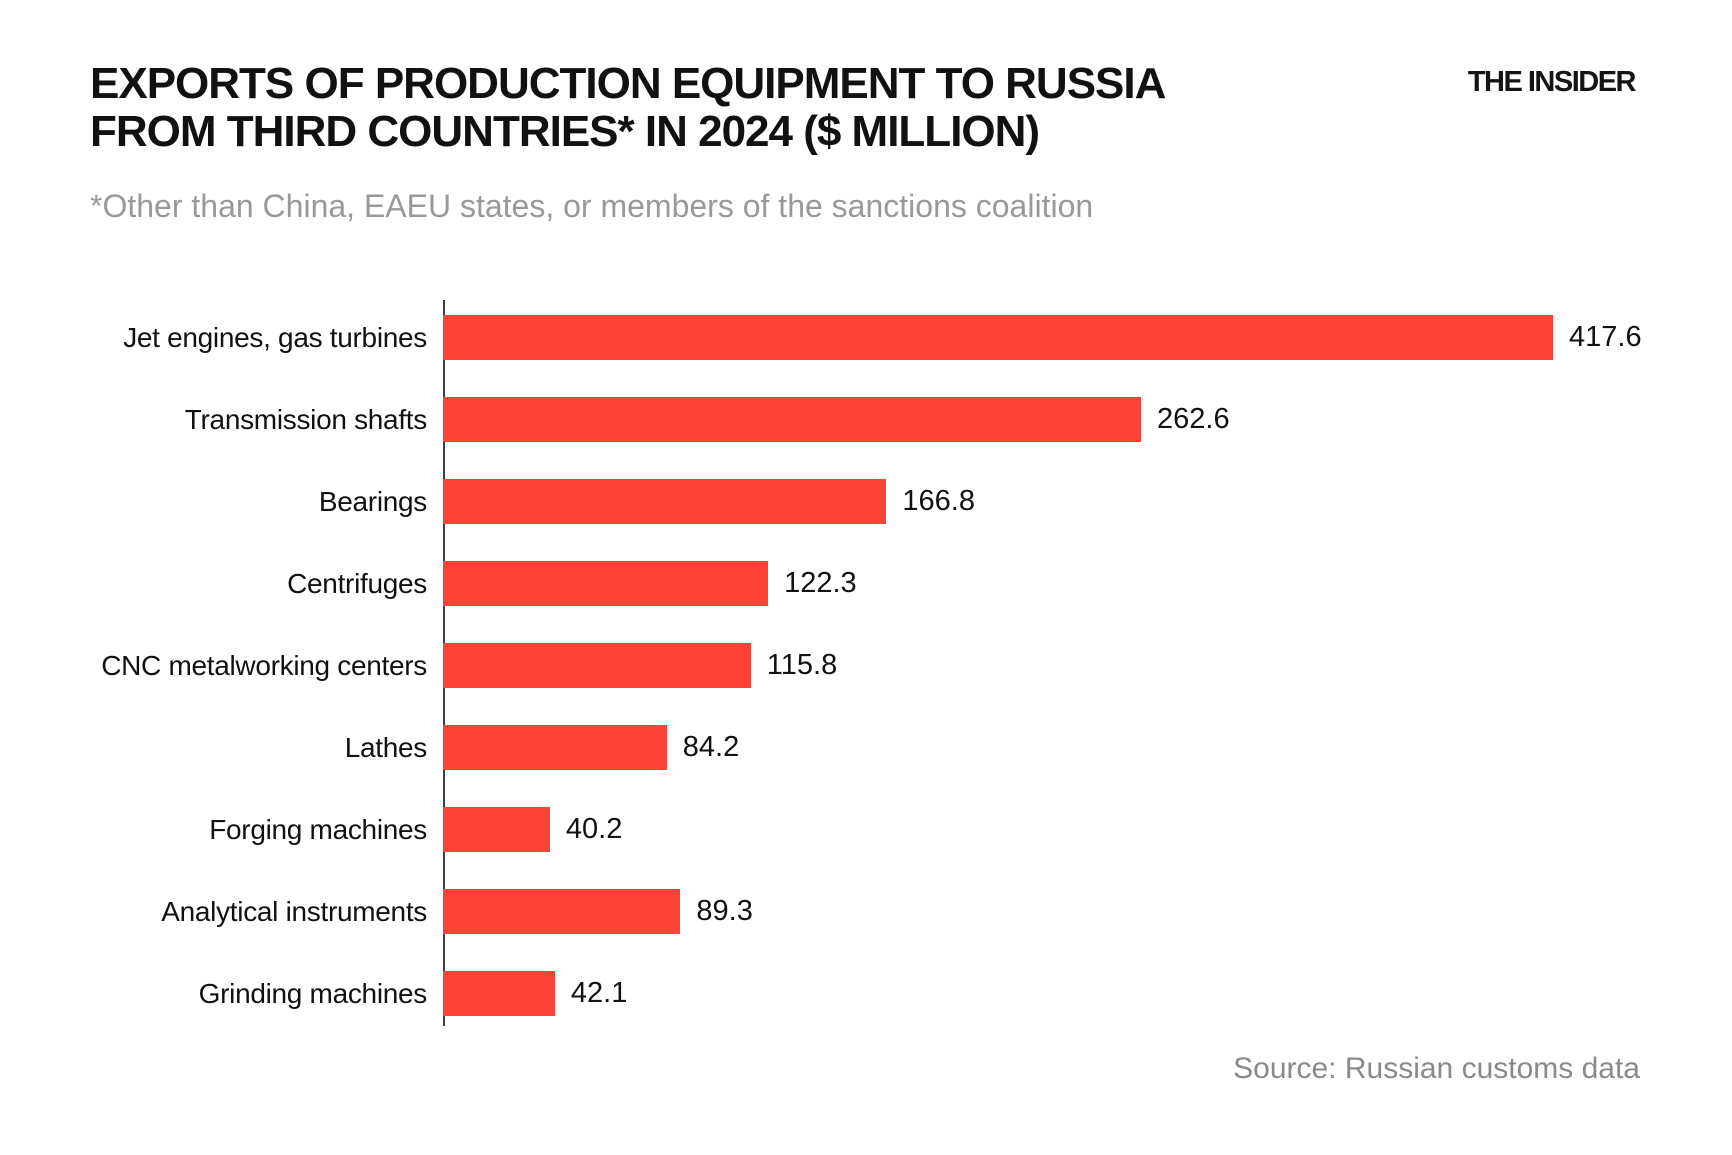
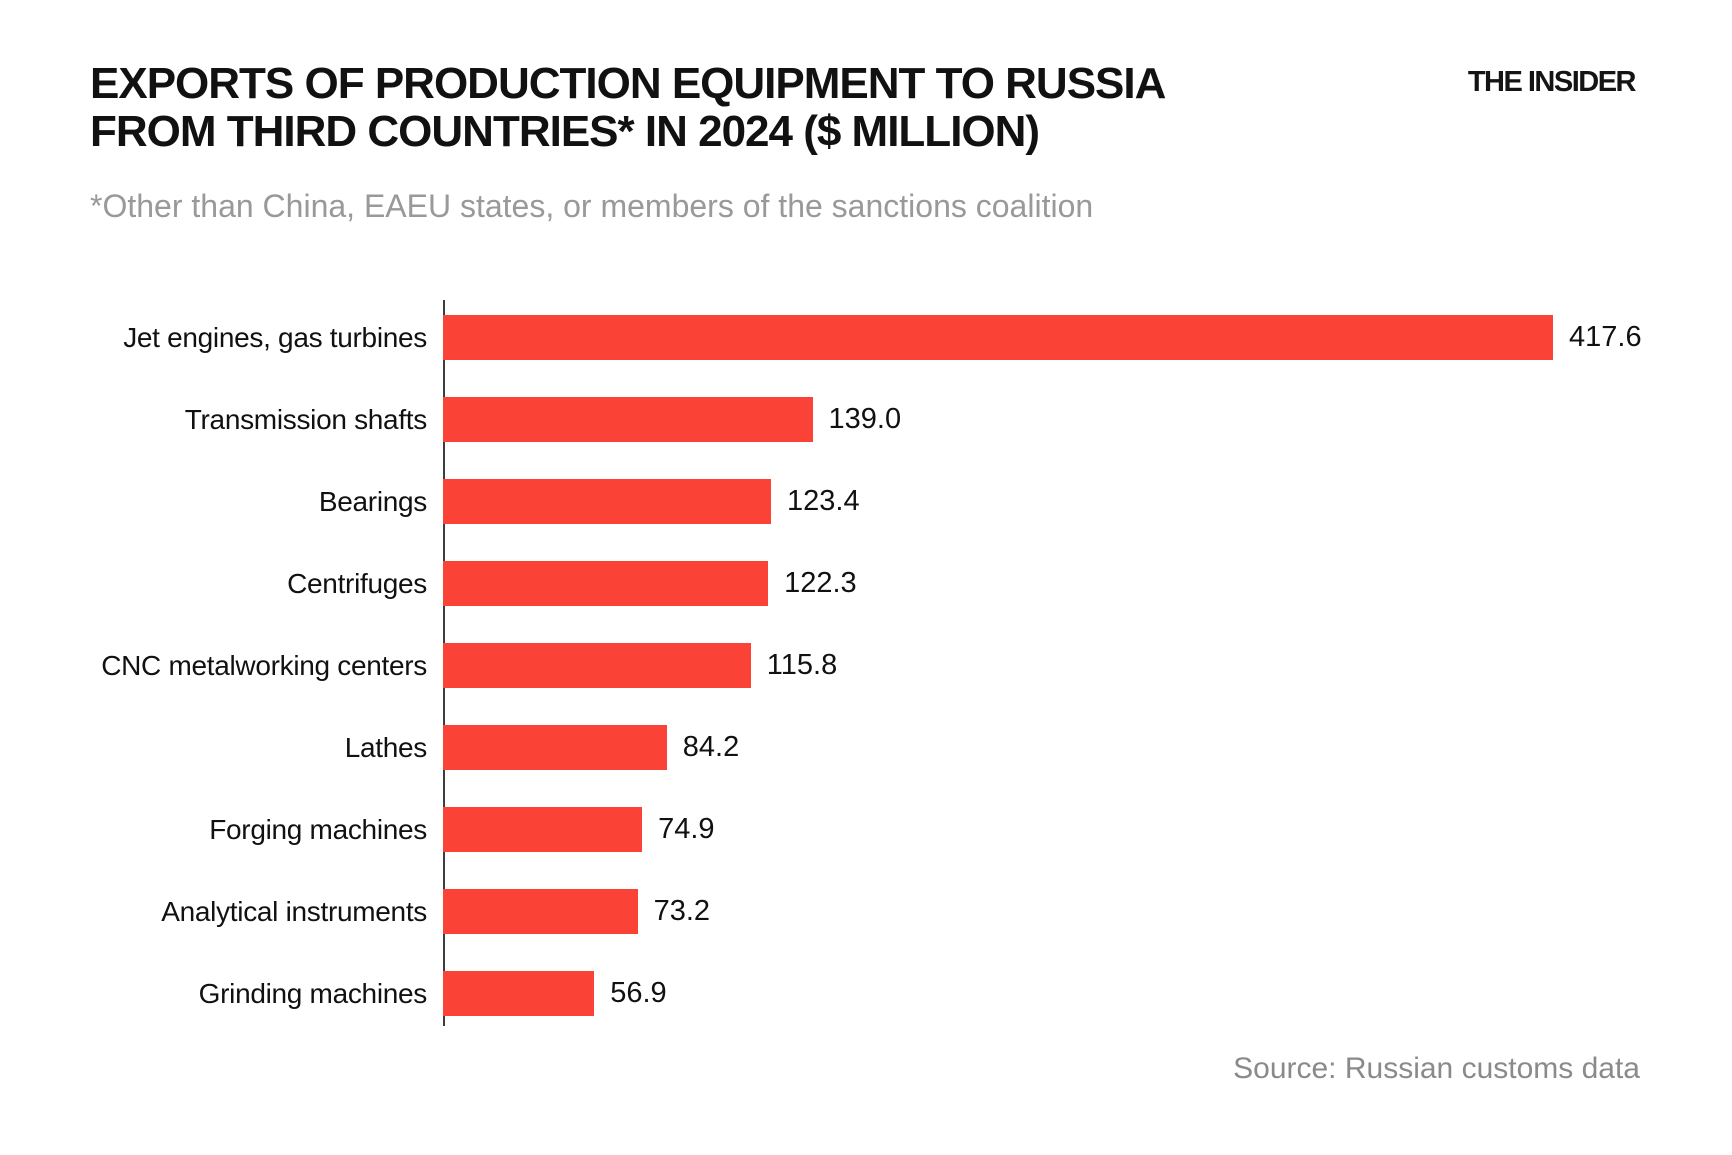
Transmission shafts: 262.6 -> 139.0
Bearings: 166.8 -> 123.4
Forging machines: 40.2 -> 74.9
Analytical instruments: 89.3 -> 73.2
Grinding machines: 42.1 -> 56.9
